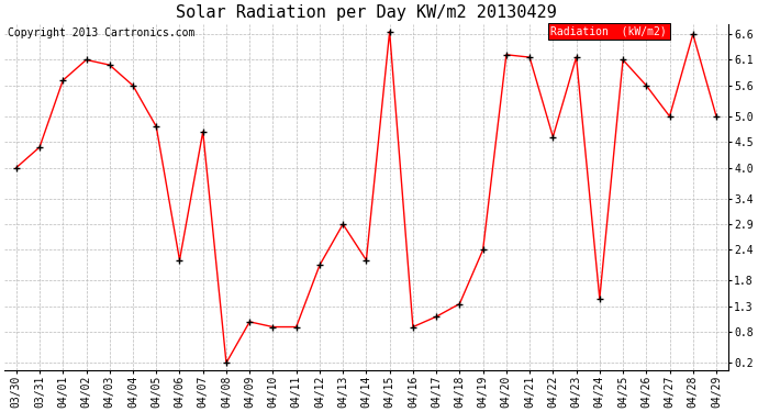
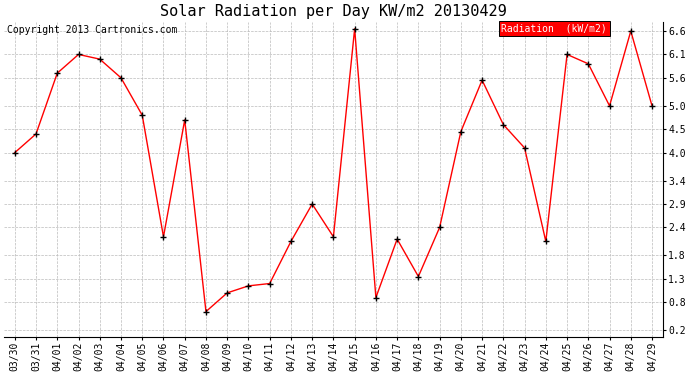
04/08: 0.20 -> 0.60
04/10: 0.90 -> 1.15
04/11: 0.90 -> 1.20
04/17: 1.10 -> 2.15
04/20: 6.20 -> 4.45
04/21: 6.15 -> 5.55
04/23: 6.15 -> 4.10
04/24: 1.45 -> 2.10
04/26: 5.60 -> 5.90
